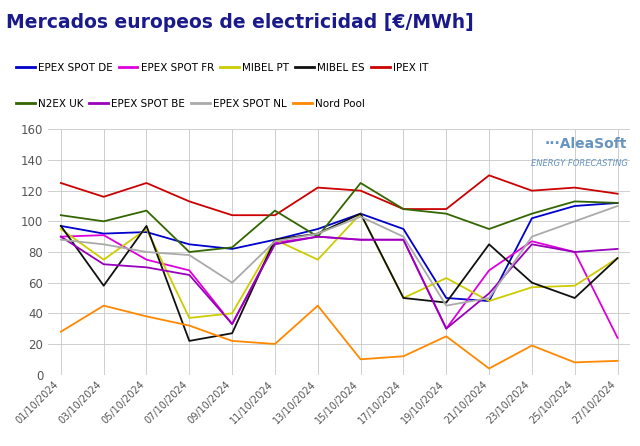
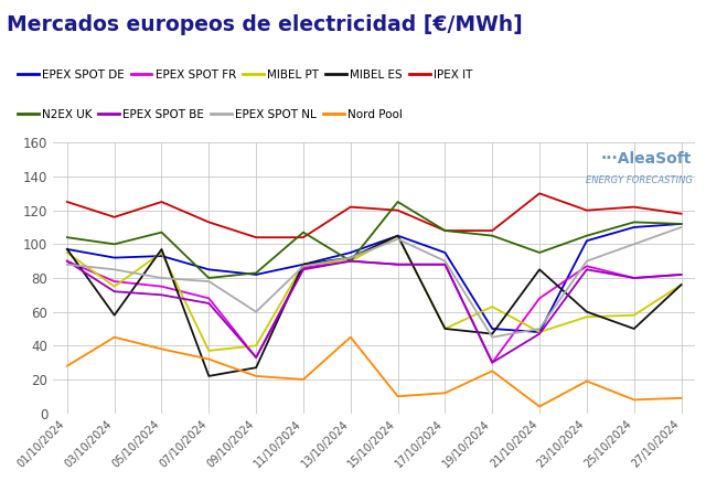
EPEX SPOT FR/03/10/2024: 91 -> 78
MIBEL PT/13/10/2024: 75 -> 90
EPEX SPOT BE/21/10/2024: 53 -> 47
EPEX SPOT FR/27/10/2024: 24 -> 82
